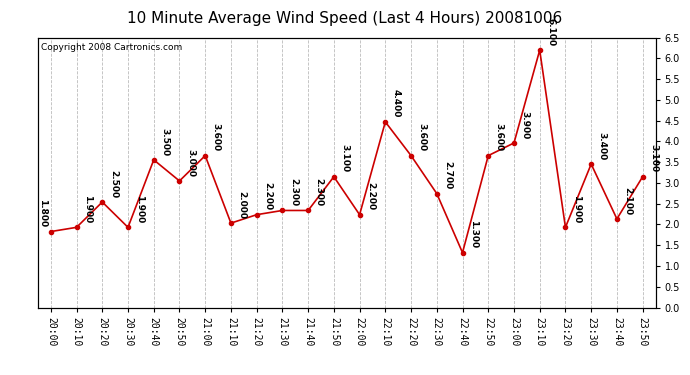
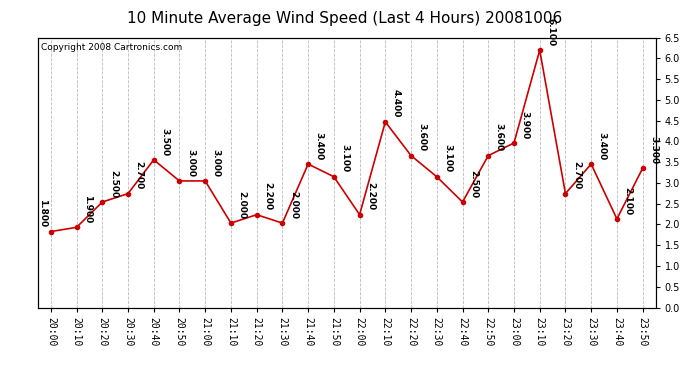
20:30: 1.900 -> 2.700
21:00: 3.600 -> 3.000
21:30: 2.300 -> 2.000
21:40: 2.300 -> 3.400
22:30: 2.700 -> 3.100
22:40: 1.300 -> 2.500
23:20: 1.900 -> 2.700
23:50: 3.100 -> 3.300
